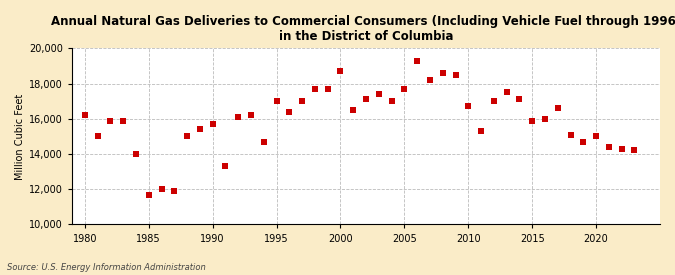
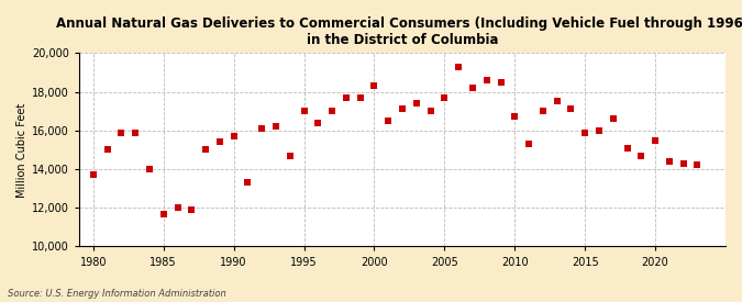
1980: 16,200 -> 13,700
2000: 18,700 -> 18,300
2020: 15,000 -> 15,500
